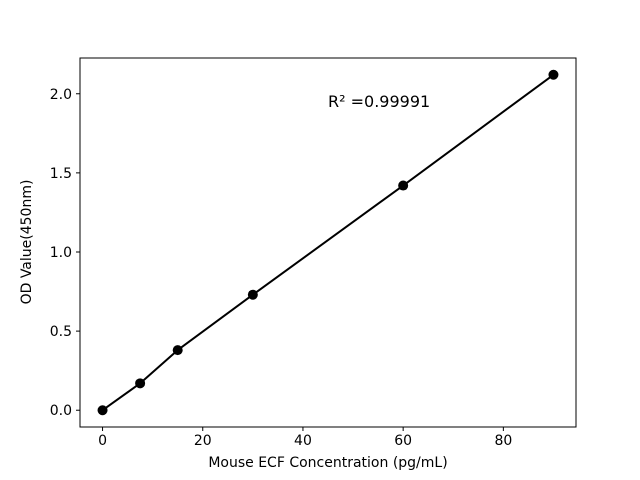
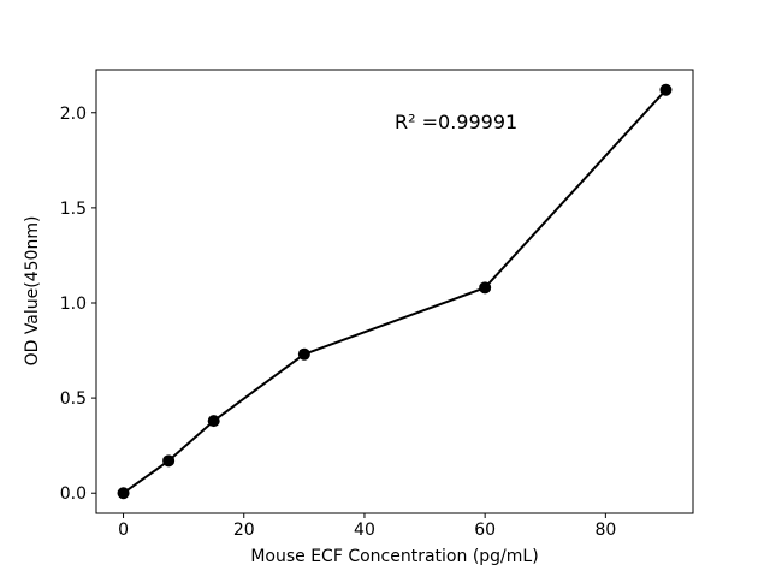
60: 1.42 -> 1.08
